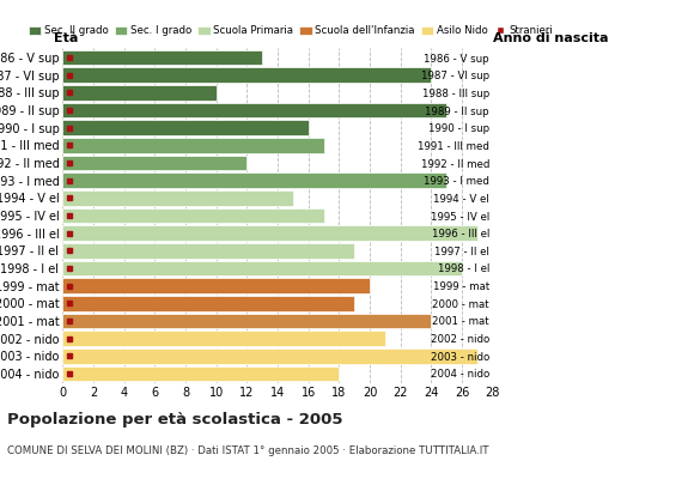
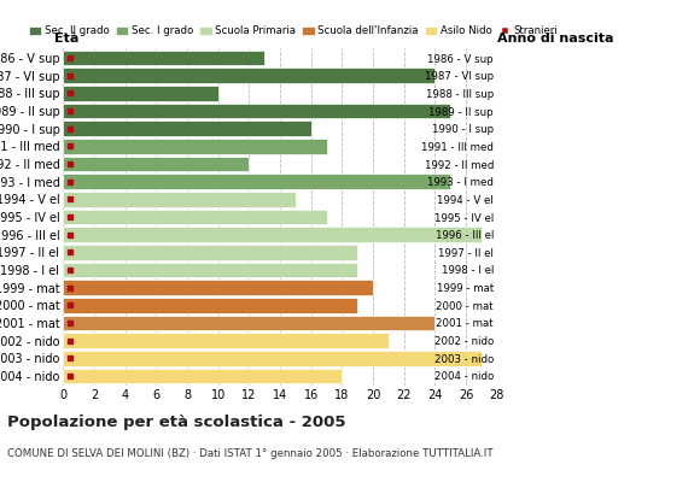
1998 - I el: 26 -> 19
